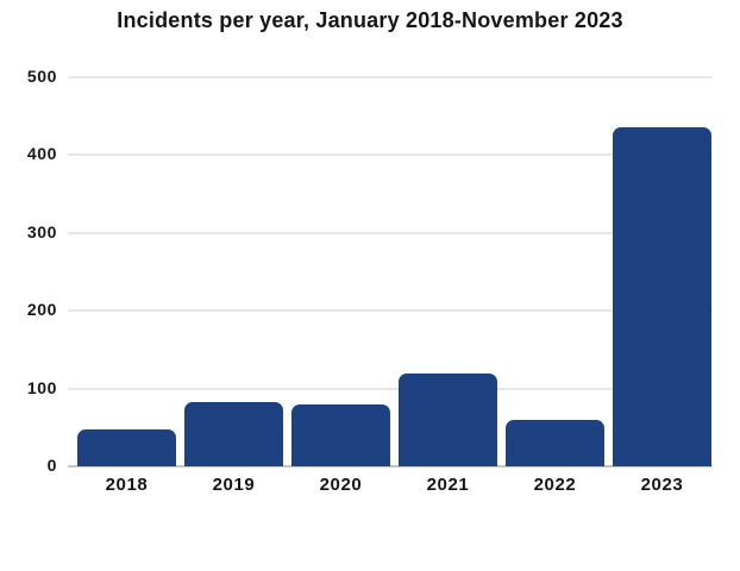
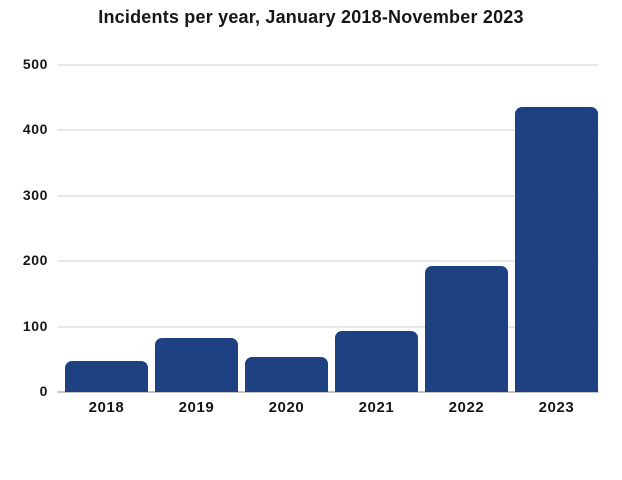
2020: 80 -> 50
2021: 120 -> 90
2022: 60 -> 190
